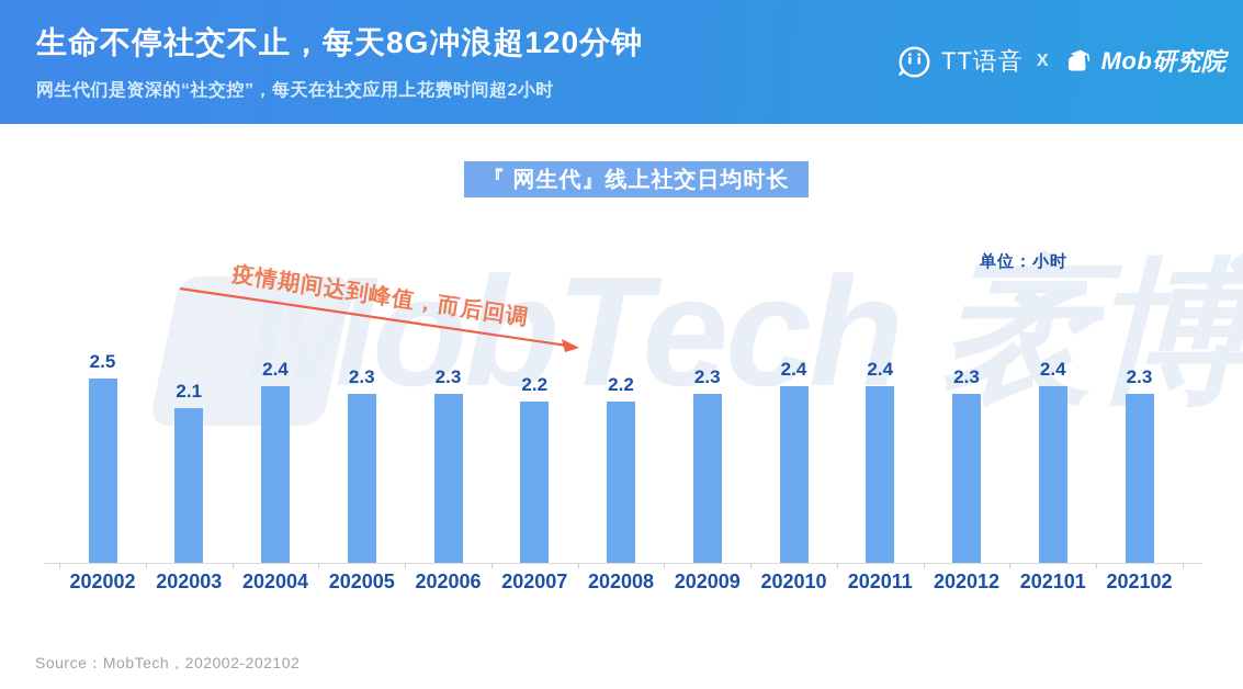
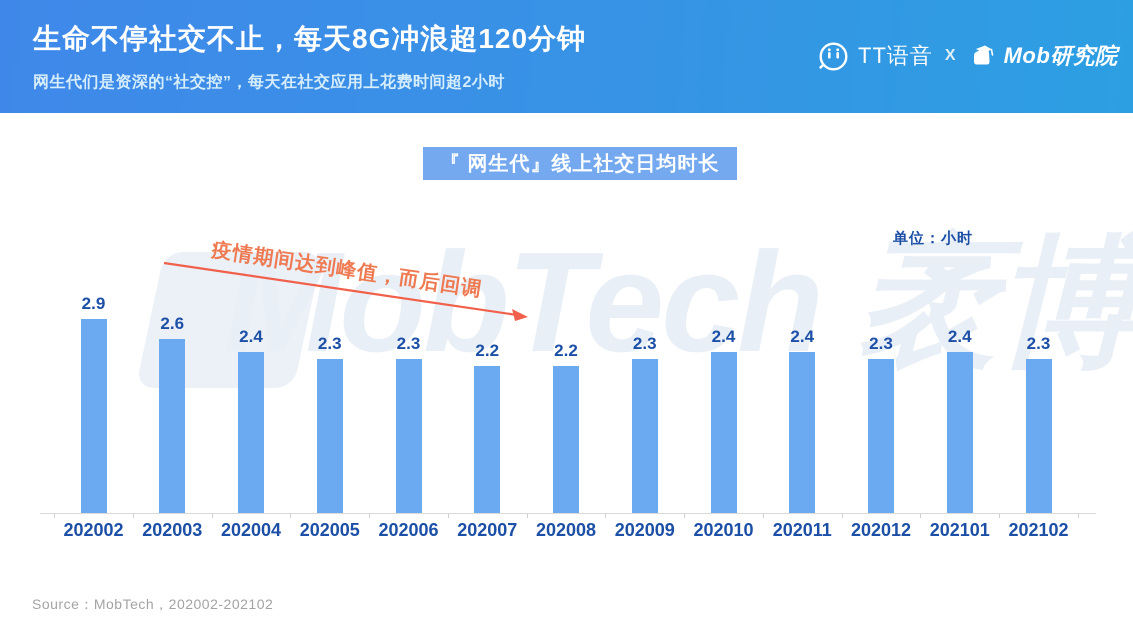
202002: 2.5 -> 2.9
202003: 2.1 -> 2.6
